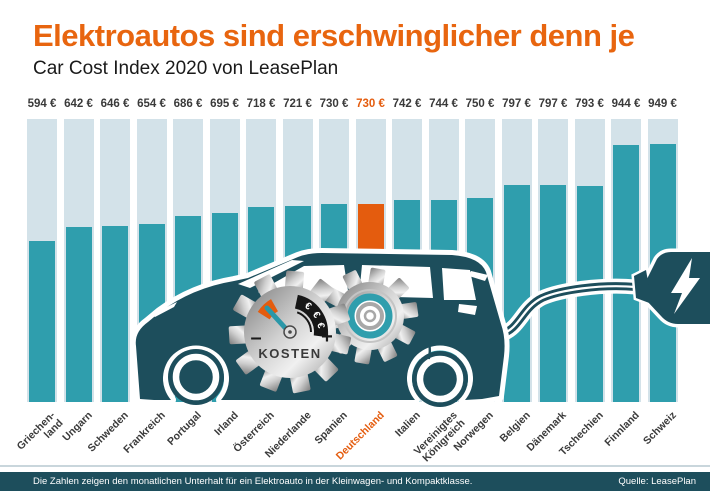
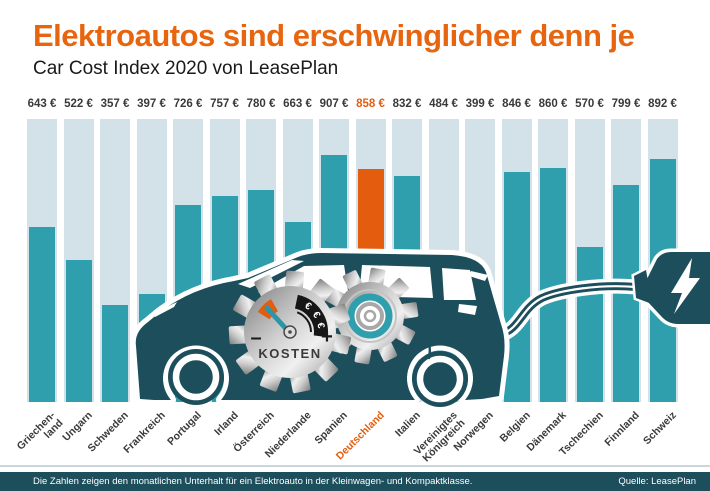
Griechen- land: 594 -> 643
Ungarn: 642 -> 522
Schweden: 646 -> 357
Frankreich: 654 -> 397
Portugal: 686 -> 726
Irland: 695 -> 757
Österreich: 718 -> 780
Niederlande: 721 -> 663
Spanien: 730 -> 907
Deutschland: 730 -> 858
Italien: 742 -> 832
Vereinigtes Königreich: 744 -> 484
Norwegen: 750 -> 399
Belgien: 797 -> 846
Dänemark: 797 -> 860
Tschechien: 793 -> 570
Finnland: 944 -> 799
Schweiz: 949 -> 892
